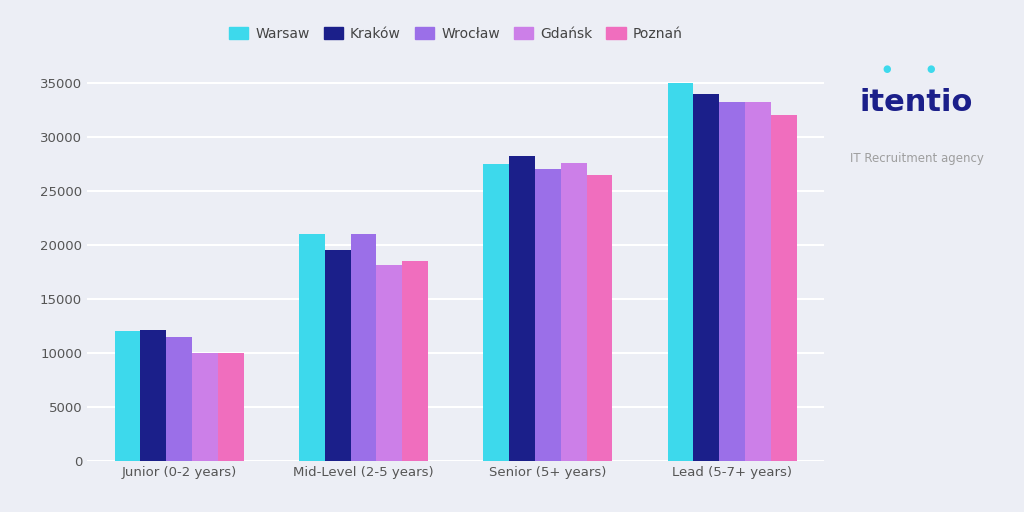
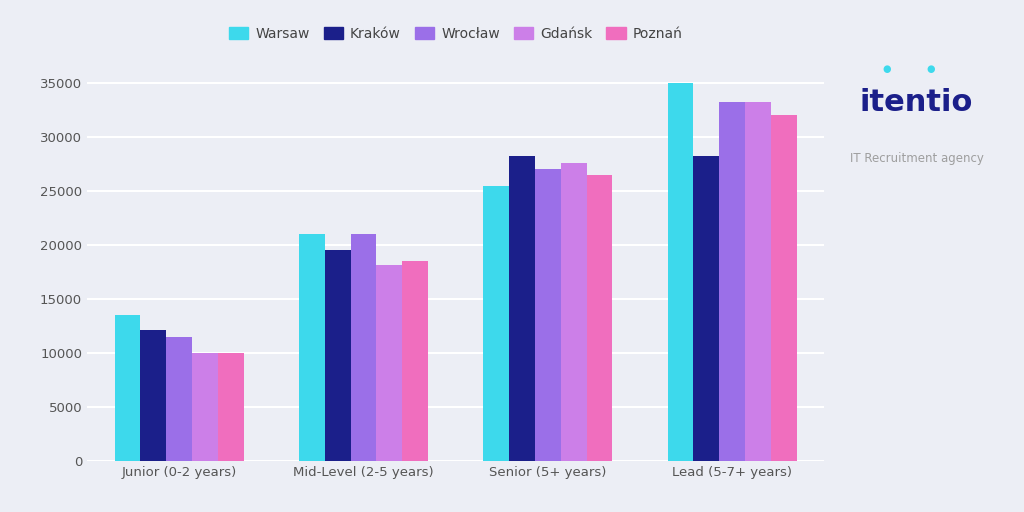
Warsaw/Junior (0-2 years): 12000 -> 13500
Warsaw/Senior (5+ years): 27500 -> 25500
Kraków/Lead (5-7+ years): 34000 -> 28200
